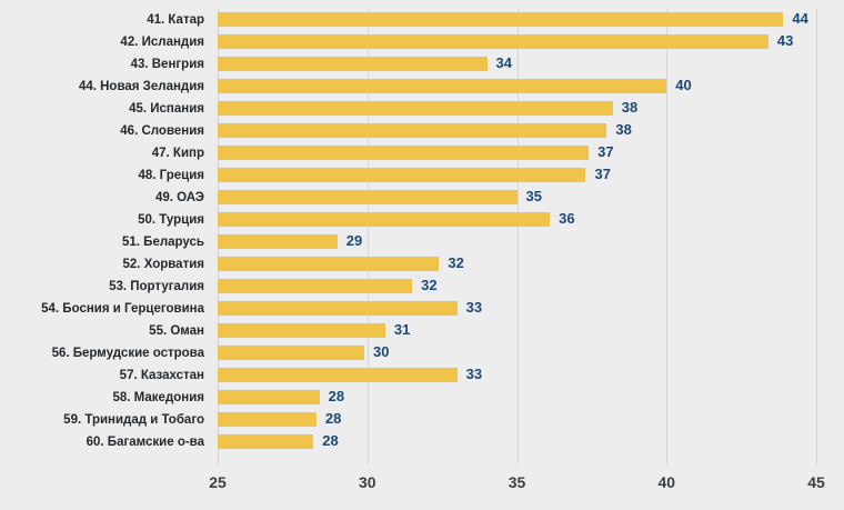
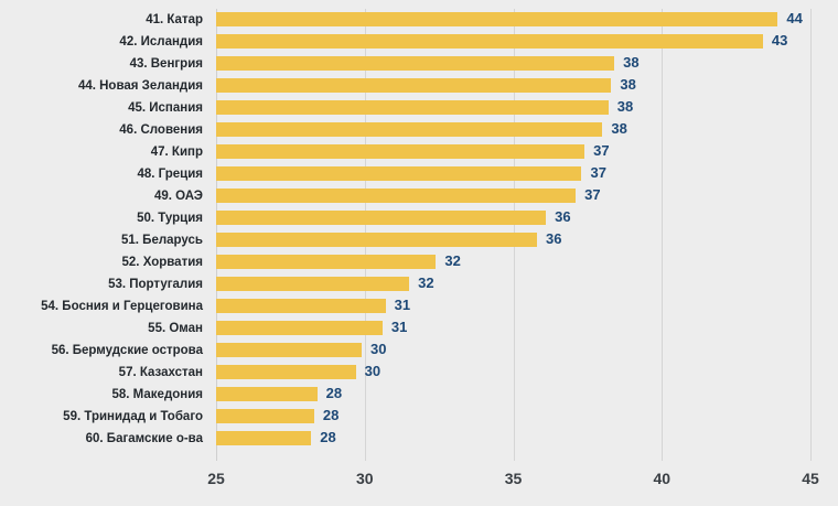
43. Венгрия: 34 -> 38
44. Новая Зеландия: 40 -> 38
49. ОАЭ: 35 -> 37
51. Беларусь: 29 -> 36
54. Босния и Герцеговина: 33 -> 31
57. Казахстан: 33 -> 30
